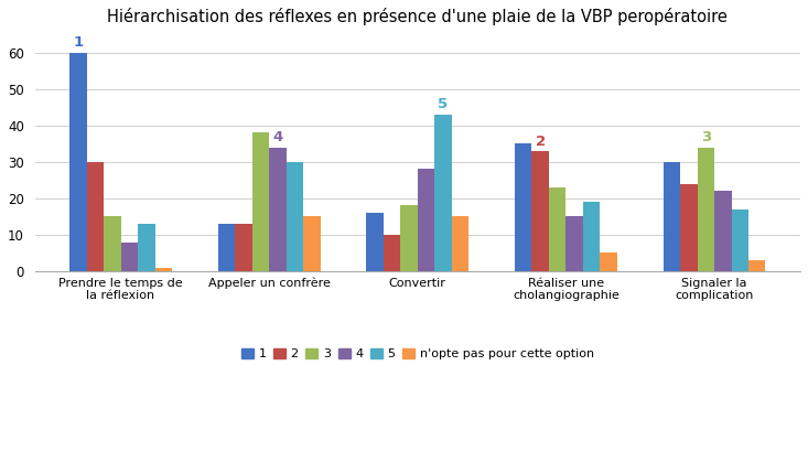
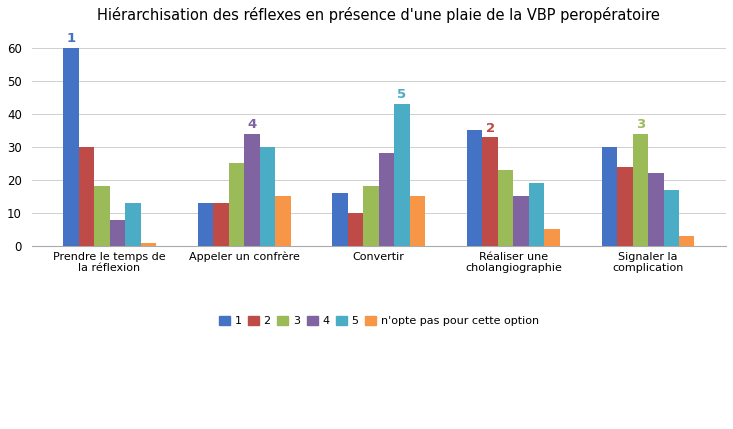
3/Prendre le temps de la réflexion: 15 -> 18
3/Appeler un confrère: 38 -> 25
